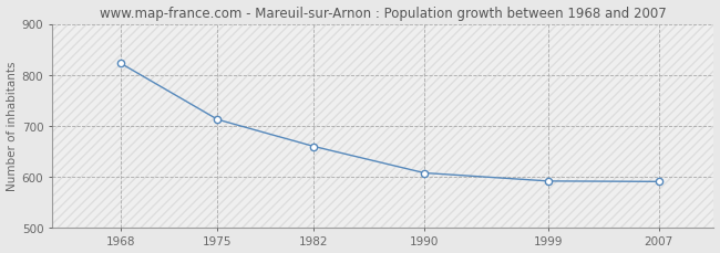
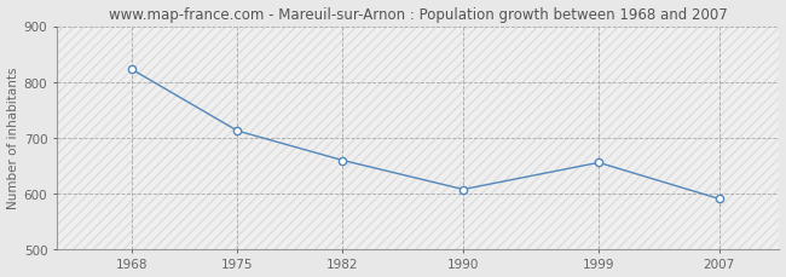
1999: 591 -> 655
